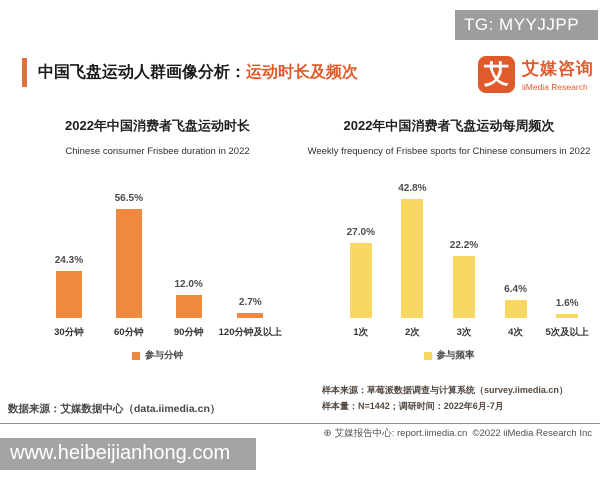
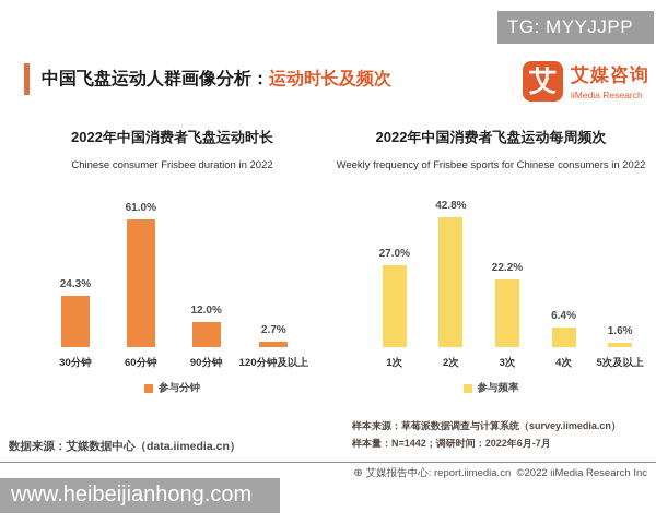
2022年中国消费者飞盘运动时长/60分钟: 56.5% -> 61.0%
